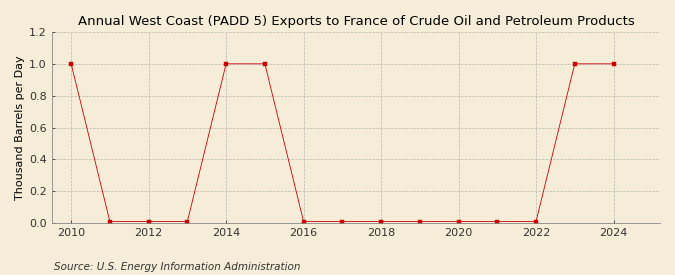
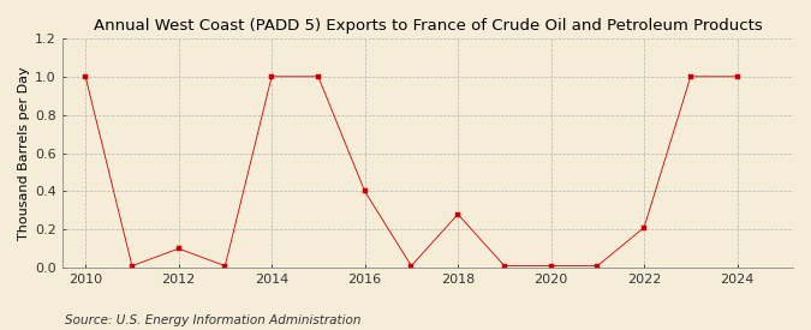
2012: 0.01 -> 0.10
2016: 0.01 -> 0.40
2018: 0.01 -> 0.28
2022: 0.01 -> 0.21
